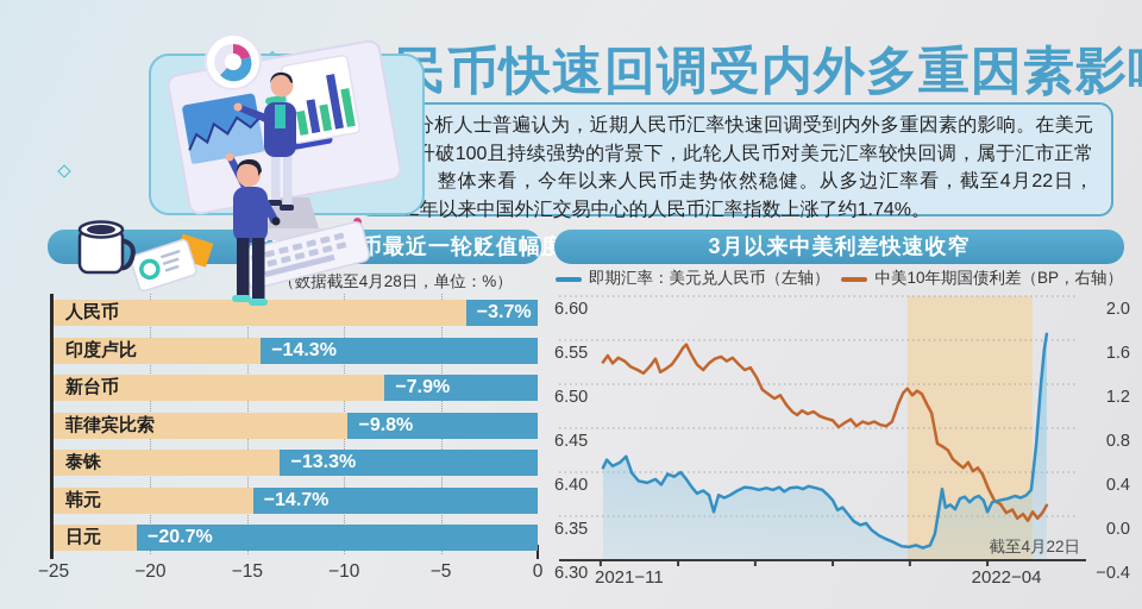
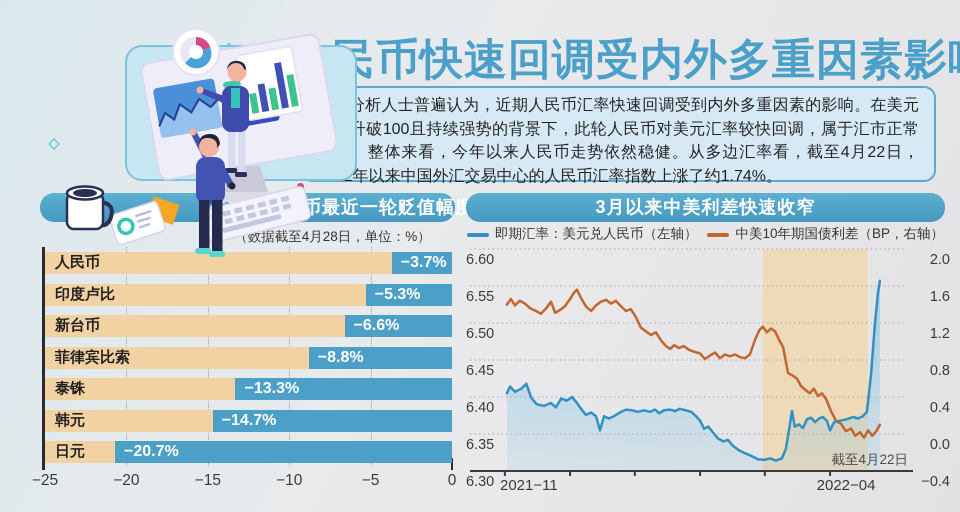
主要亚洲货币最近一轮贬值幅度/印度卢比: −14.3% -> −5.3%
主要亚洲货币最近一轮贬值幅度/新台币: −7.9% -> −6.6%
主要亚洲货币最近一轮贬值幅度/菲律宾比索: −9.8% -> −8.8%
